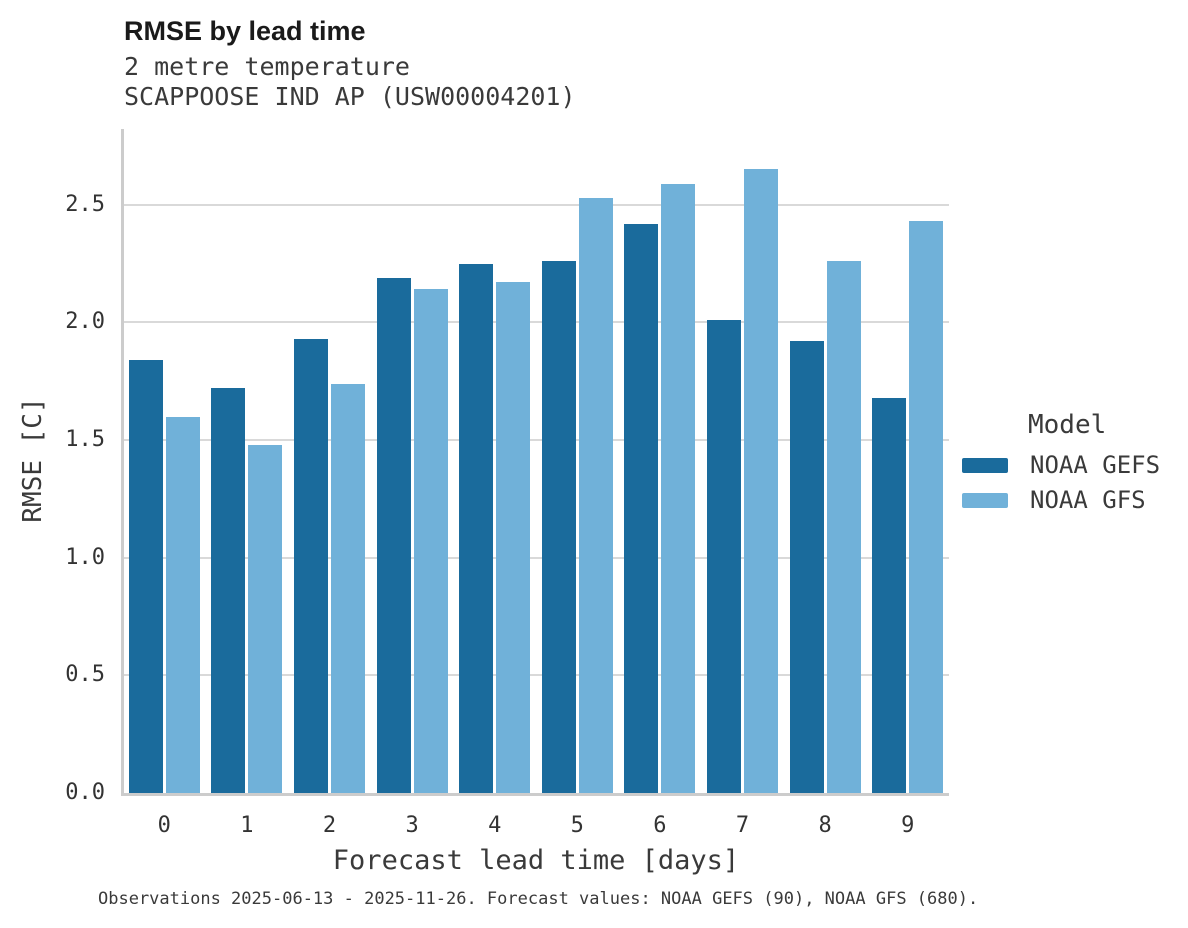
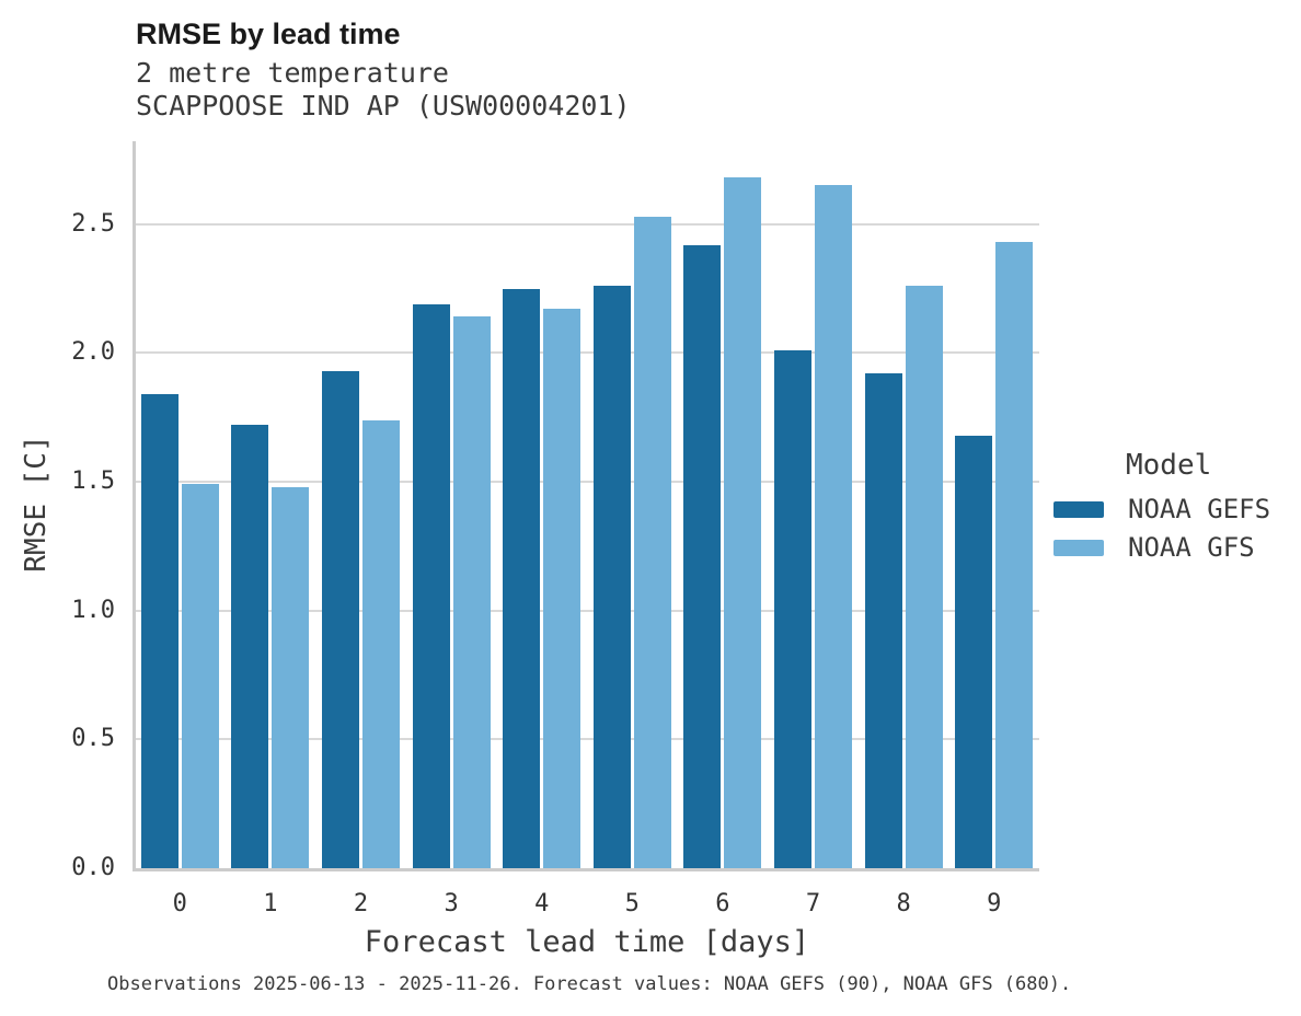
NOAA GFS/0: 1.60 -> 1.49
NOAA GFS/6: 2.59 -> 2.68
